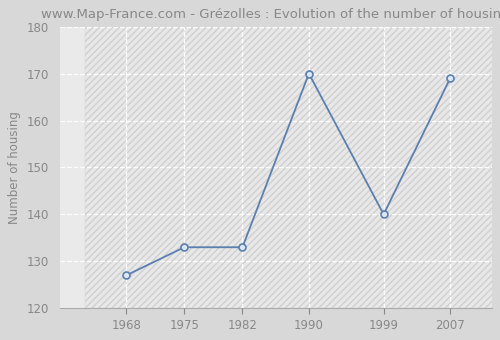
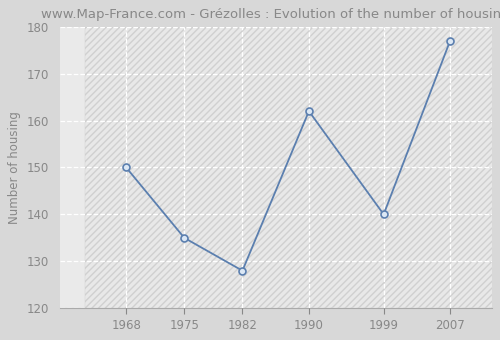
1968: 127 -> 150
1975: 133 -> 135
1982: 133 -> 128
1990: 170 -> 162
2007: 169 -> 177
